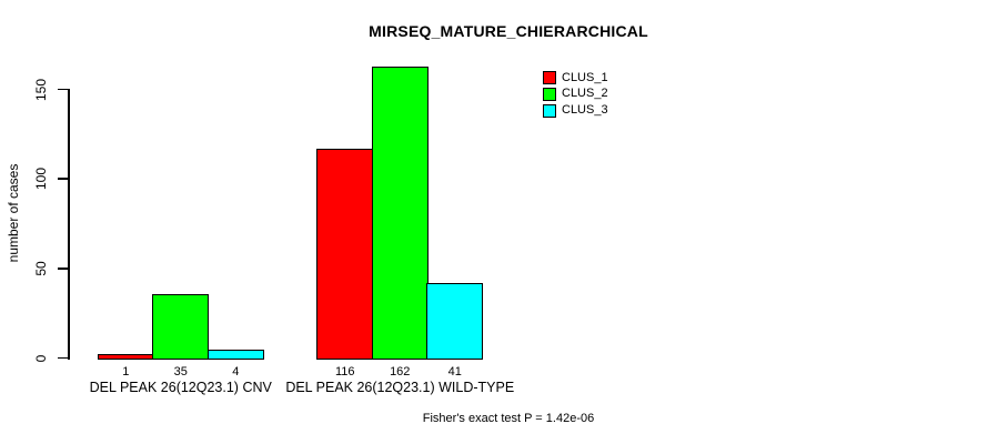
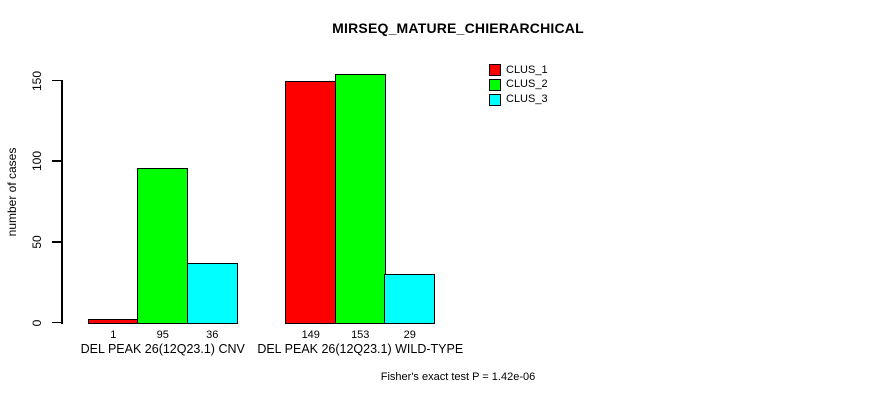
CLUS_2/DEL PEAK 26(12Q23.1) CNV: 35 -> 95
CLUS_3/DEL PEAK 26(12Q23.1) CNV: 4 -> 36
CLUS_1/DEL PEAK 26(12Q23.1) WILD-TYPE: 116 -> 149
CLUS_2/DEL PEAK 26(12Q23.1) WILD-TYPE: 162 -> 153
CLUS_3/DEL PEAK 26(12Q23.1) WILD-TYPE: 41 -> 29
